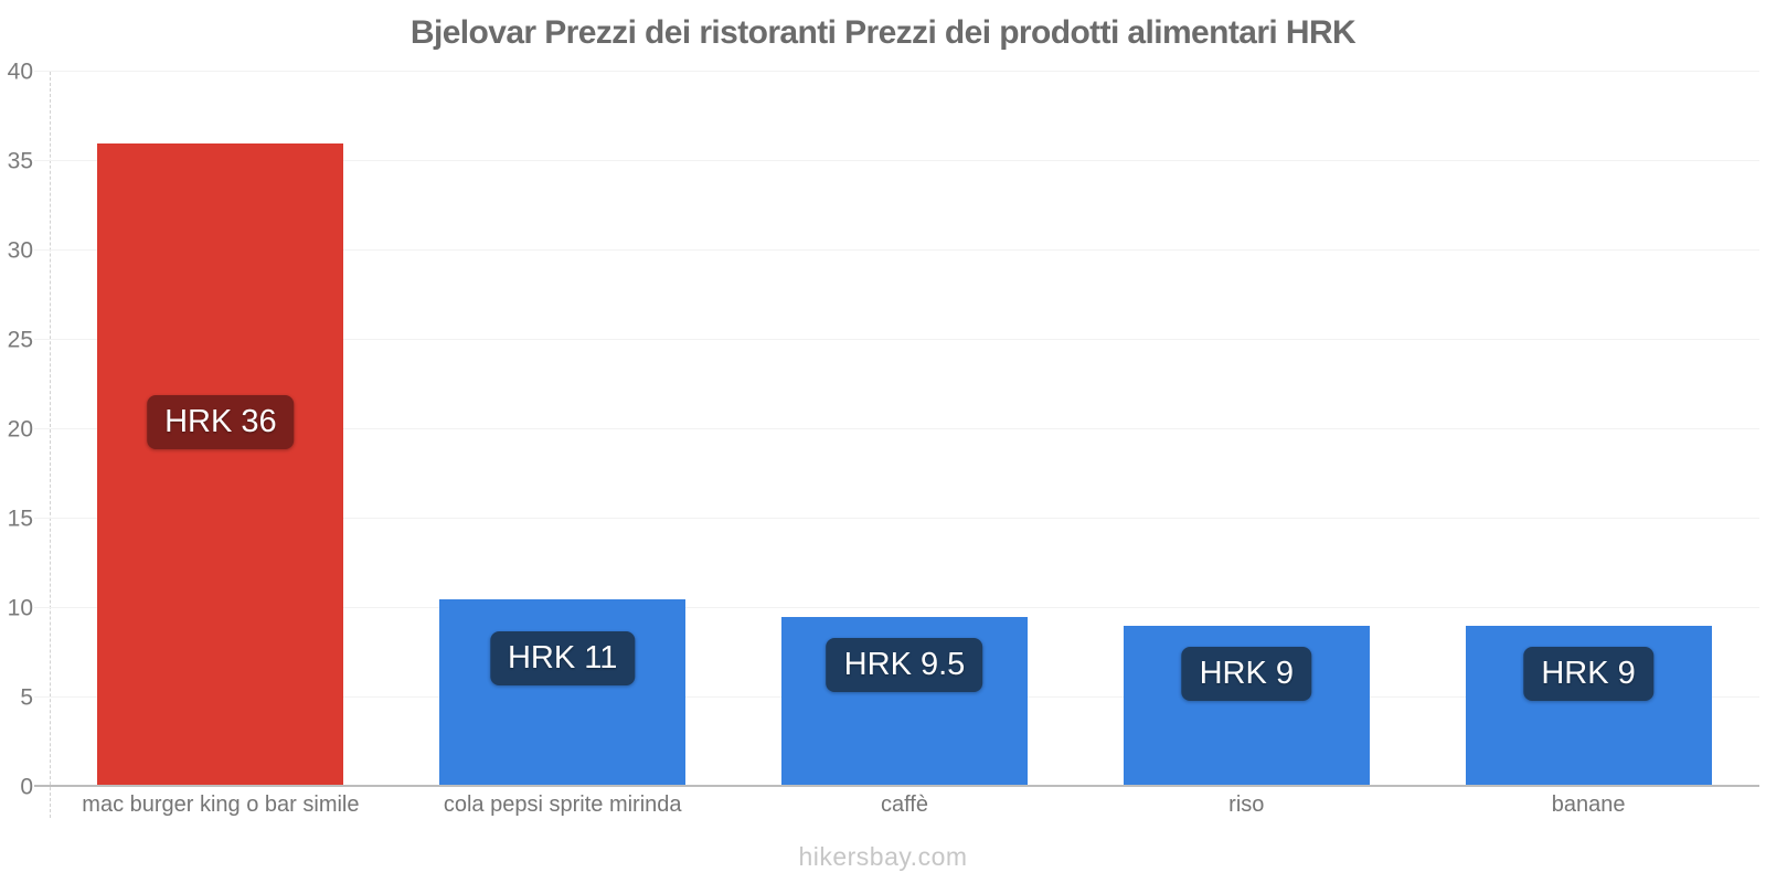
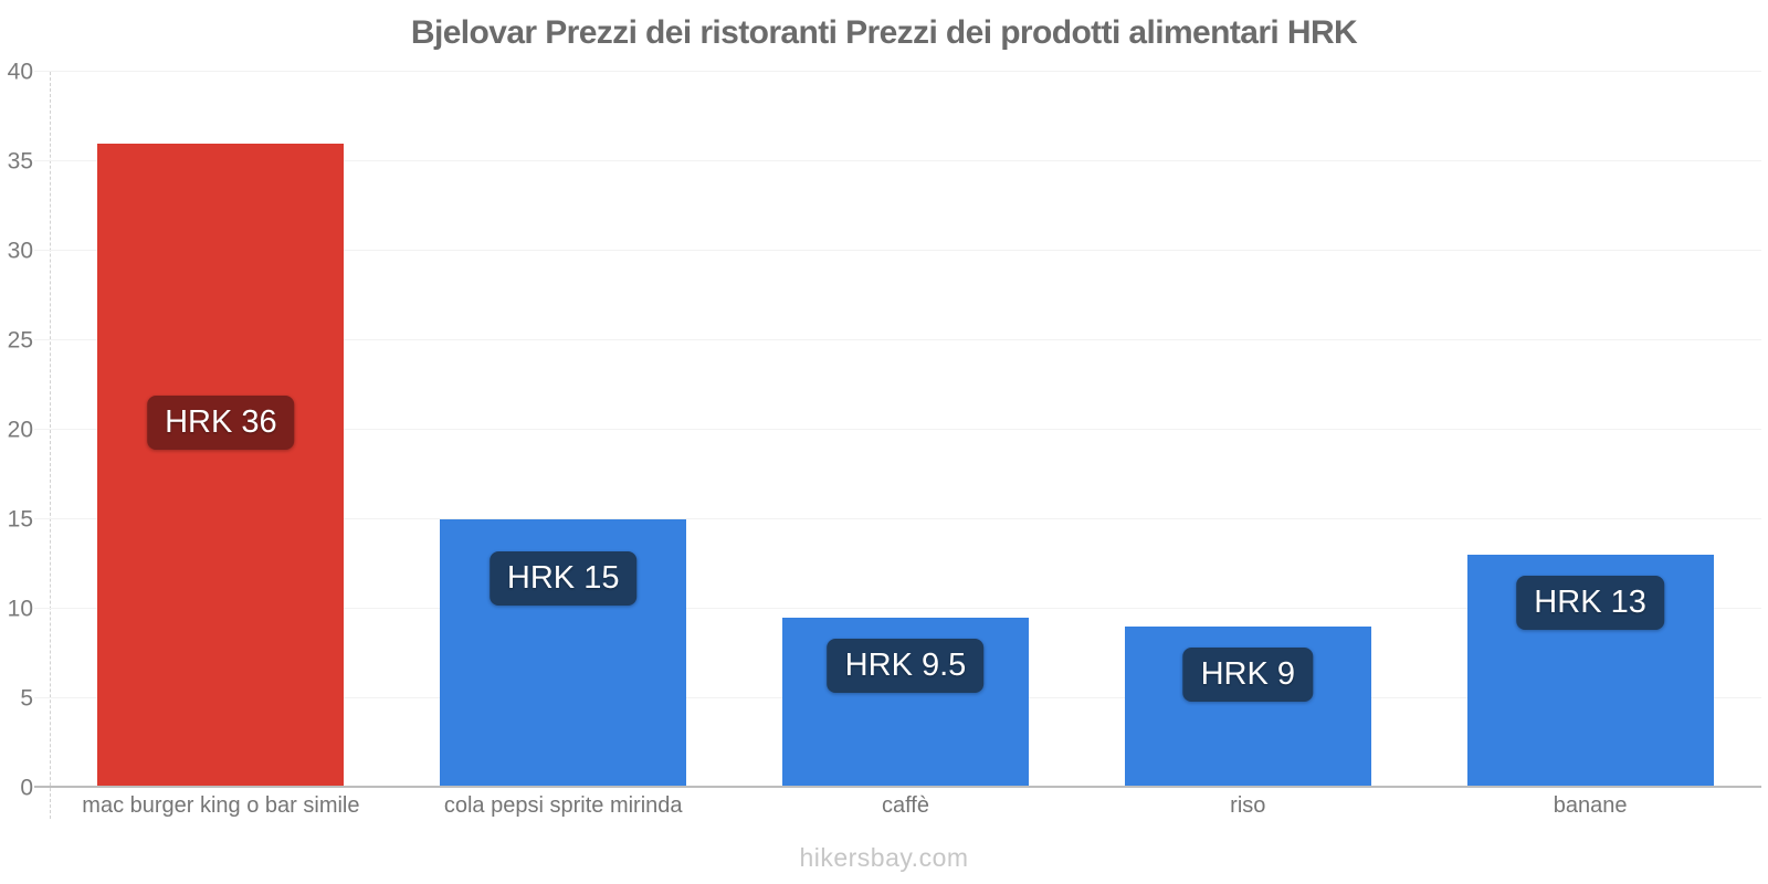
cola pepsi sprite mirinda: 11 -> 15
banane: 9 -> 13
